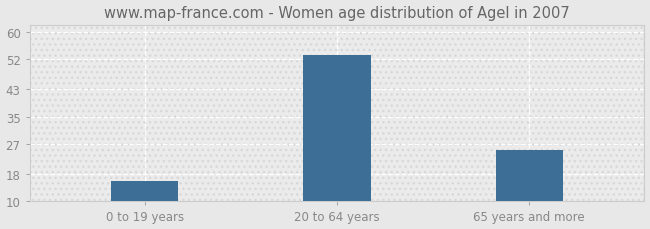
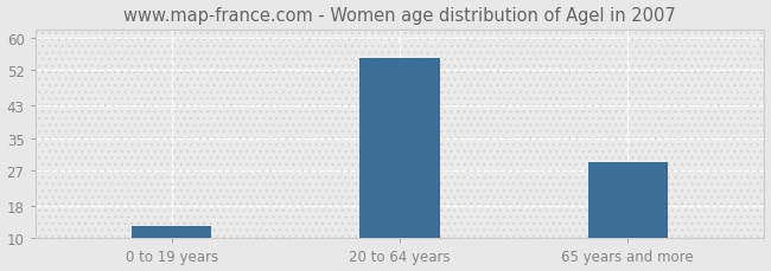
0 to 19 years: 16 -> 13
20 to 64 years: 53 -> 55
65 years and more: 25 -> 29
